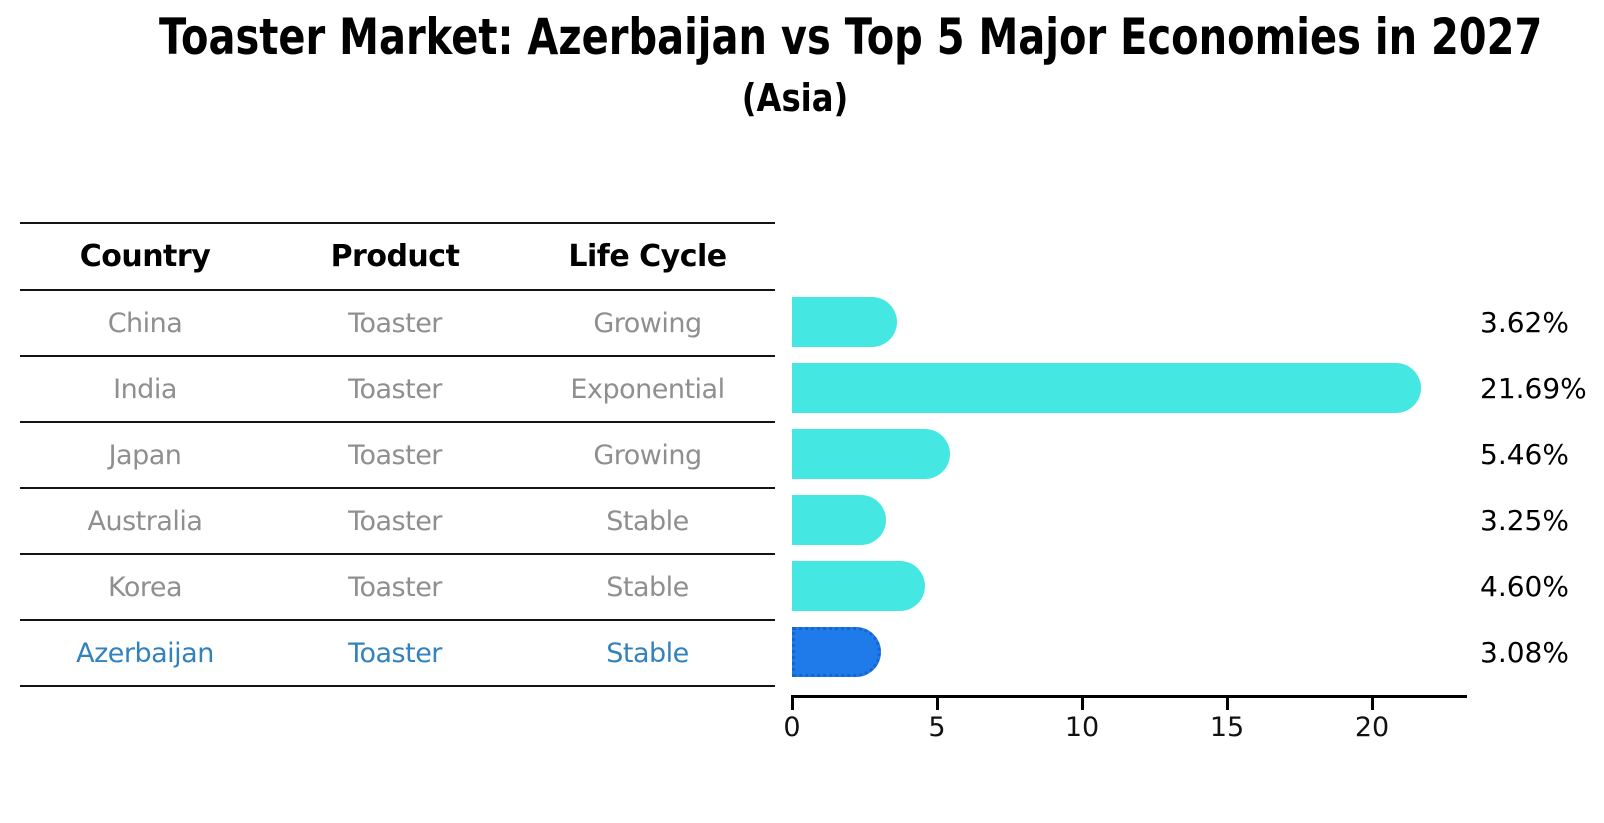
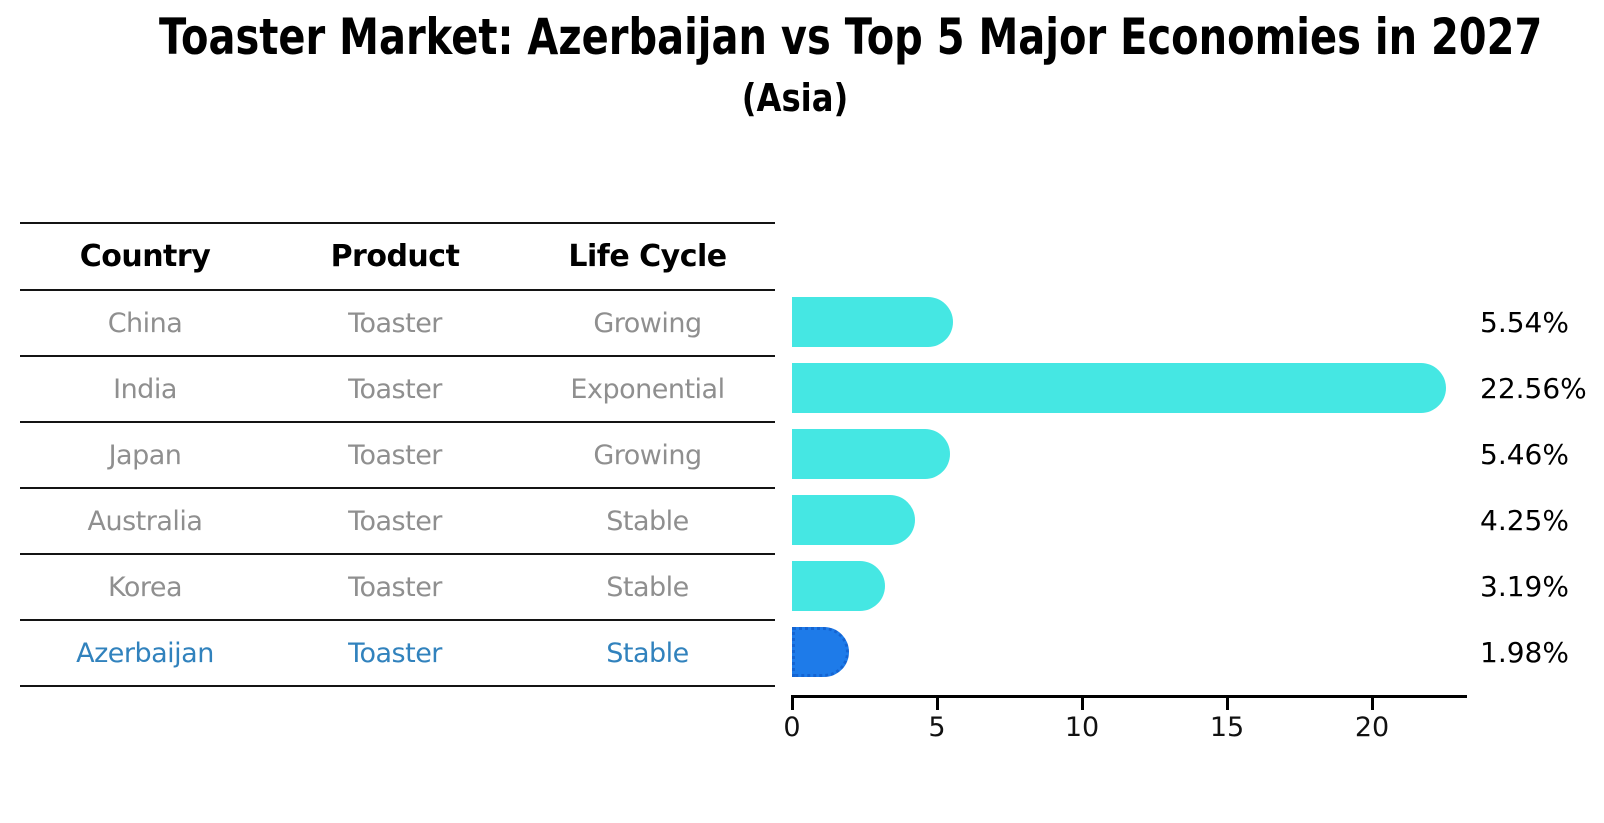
China: 3.62% -> 5.54%
India: 21.69% -> 22.56%
Australia: 3.25% -> 4.25%
Korea: 4.60% -> 3.19%
Azerbaijan: 3.08% -> 1.98%
